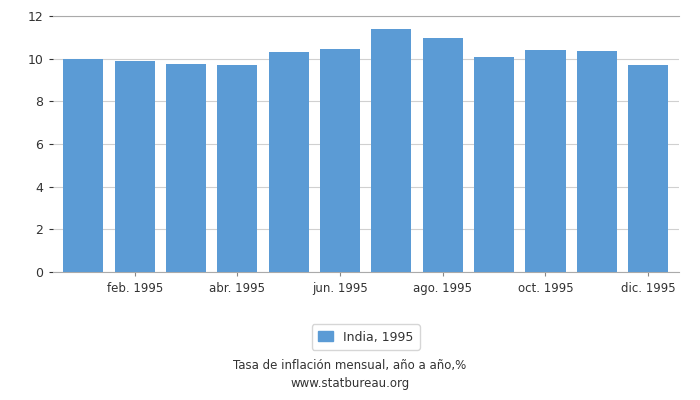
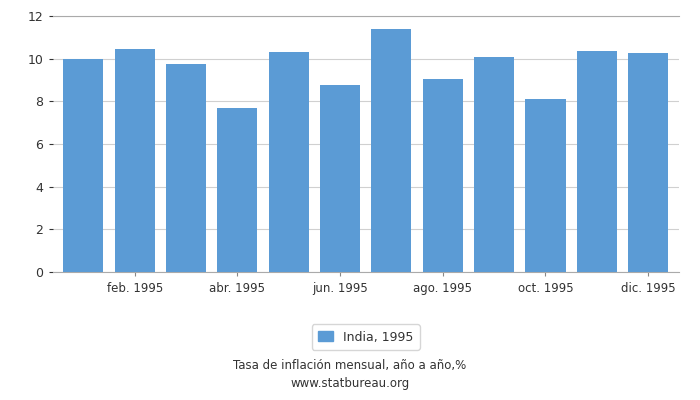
feb. 1995: 9.87 -> 10.45
abr. 1995: 9.68 -> 7.70
jun. 1995: 10.46 -> 8.75
ago. 1995: 10.98 -> 9.05
oct. 1995: 10.40 -> 8.10
dic. 1995: 9.70 -> 10.25
